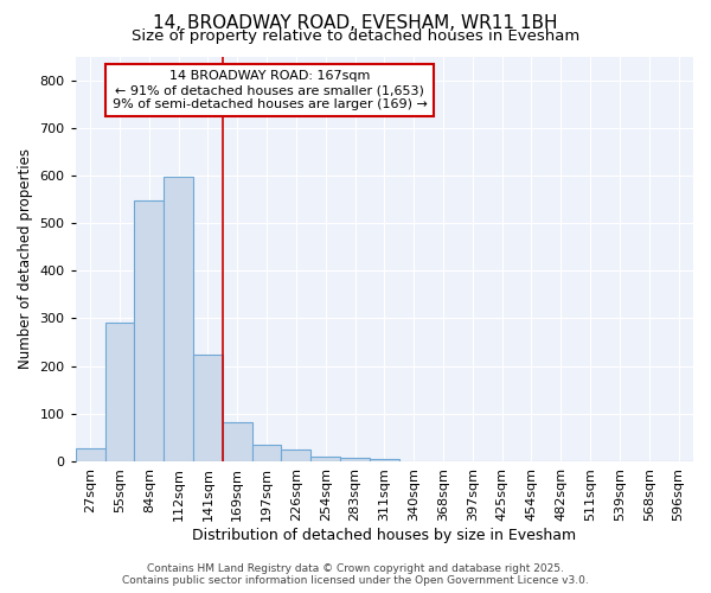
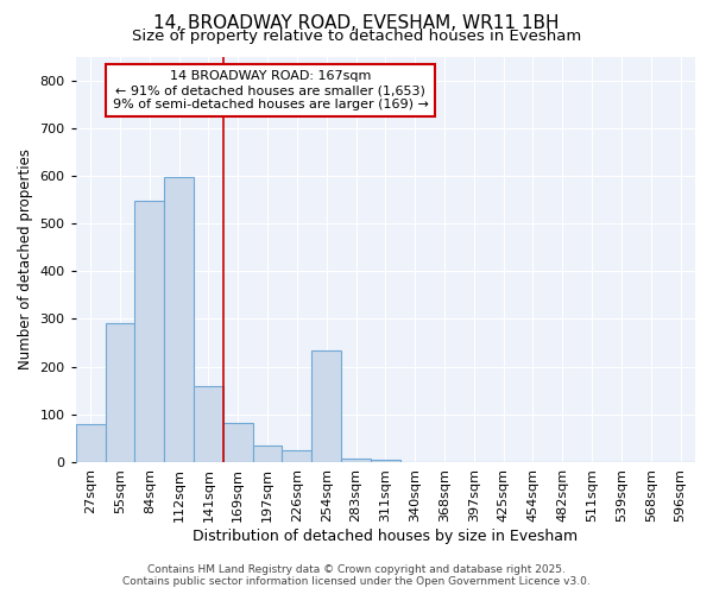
27sqm: 27 -> 80
141sqm: 225 -> 160
254sqm: 10 -> 235
